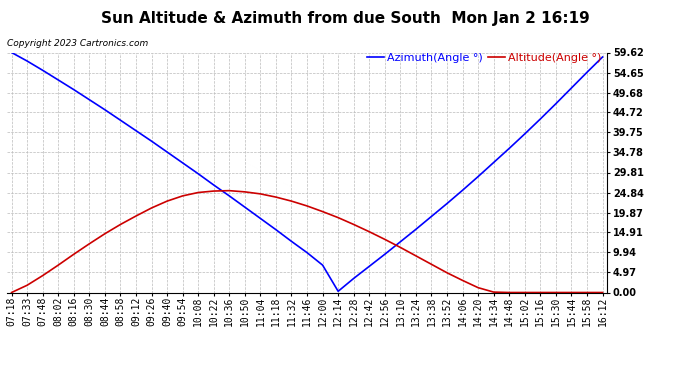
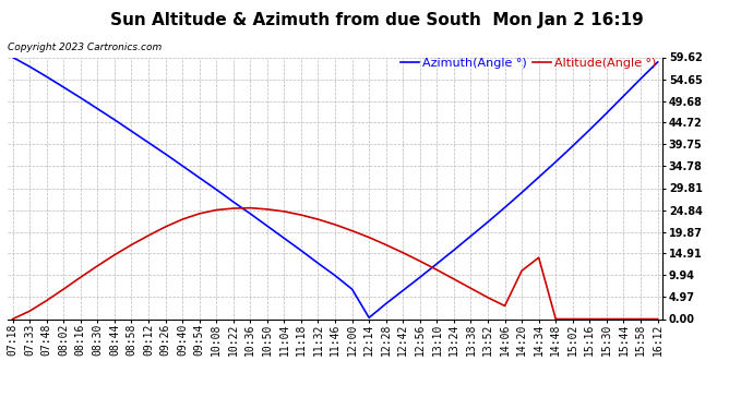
Altitude(Angle °)/14:20: 1.2 -> 11.0
Altitude(Angle °)/14:34: 0.1 -> 14.0
